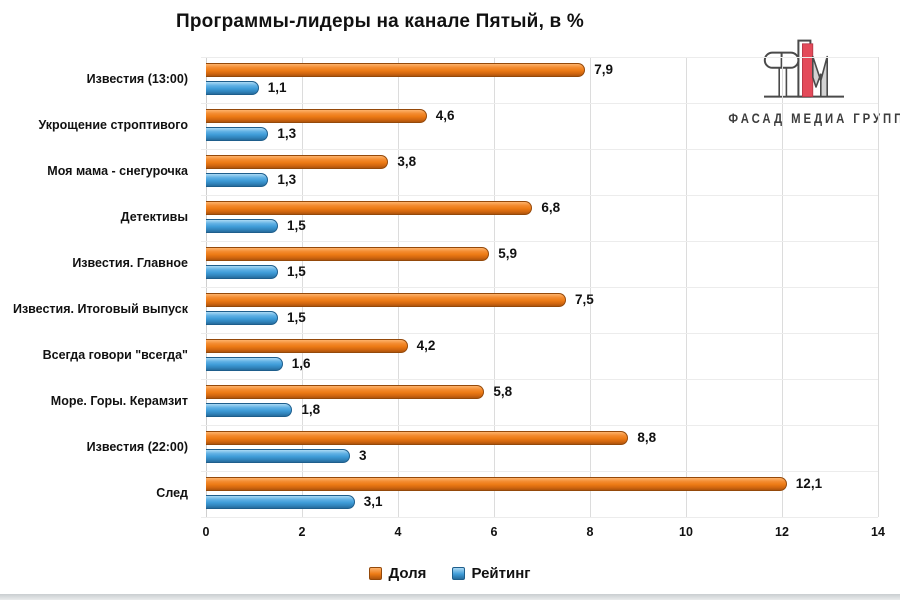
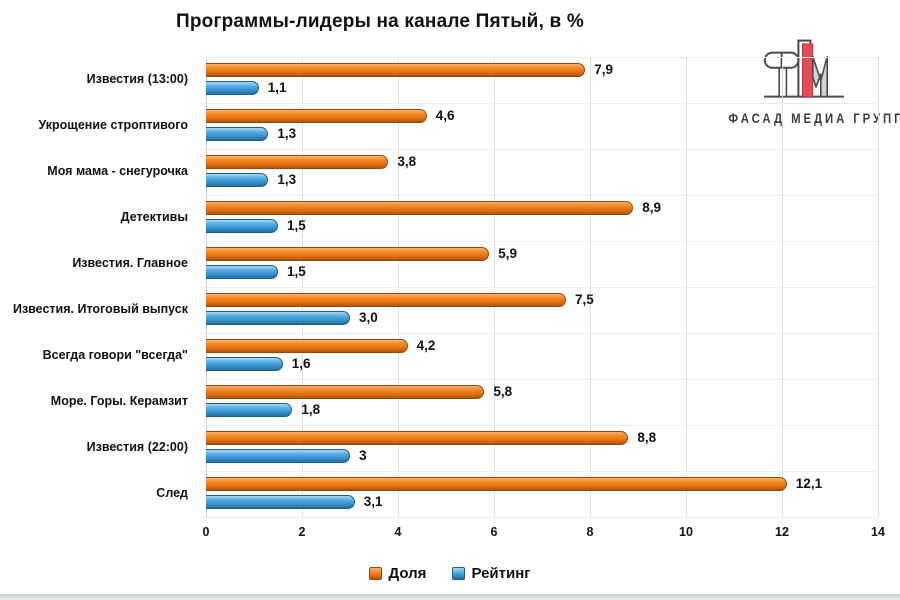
Доля/Детективы: 6,8 -> 8,9
Рейтинг/Известия. Итоговый выпуск: 1,5 -> 3,0
